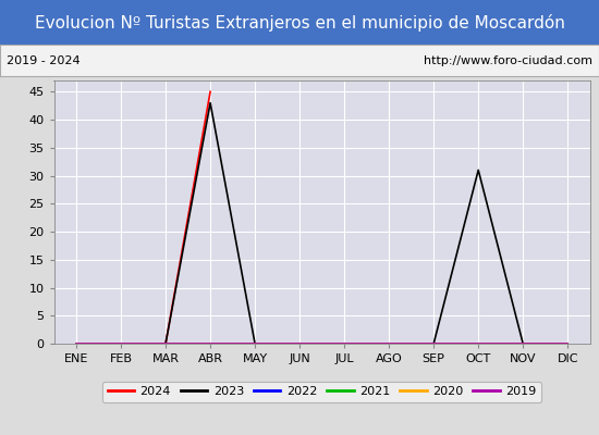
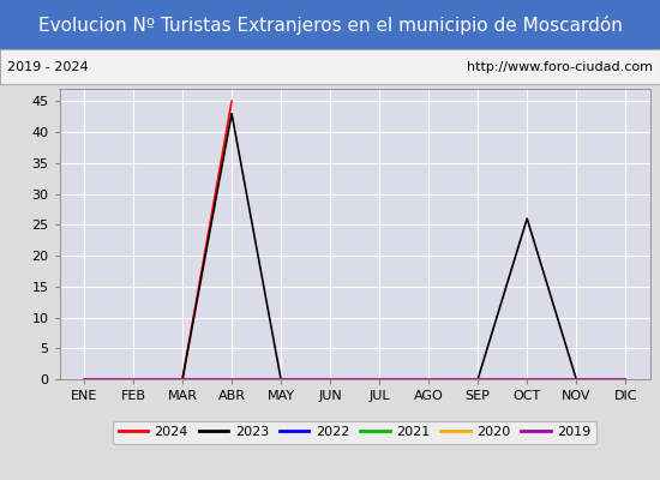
2023/OCT: 31 -> 26
